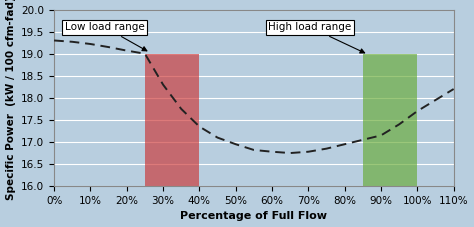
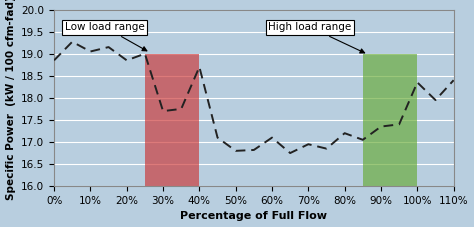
0%: 19.30 -> 18.85
10%: 19.22 -> 19.05
20%: 19.07 -> 18.85
30%: 18.30 -> 17.70
40%: 17.35 -> 18.70
50%: 16.95 -> 16.80
60%: 16.78 -> 17.10
70%: 16.78 -> 16.95
80%: 16.95 -> 17.20
90%: 17.15 -> 17.35
100%: 17.70 -> 18.35
110%: 18.20 -> 18.40
